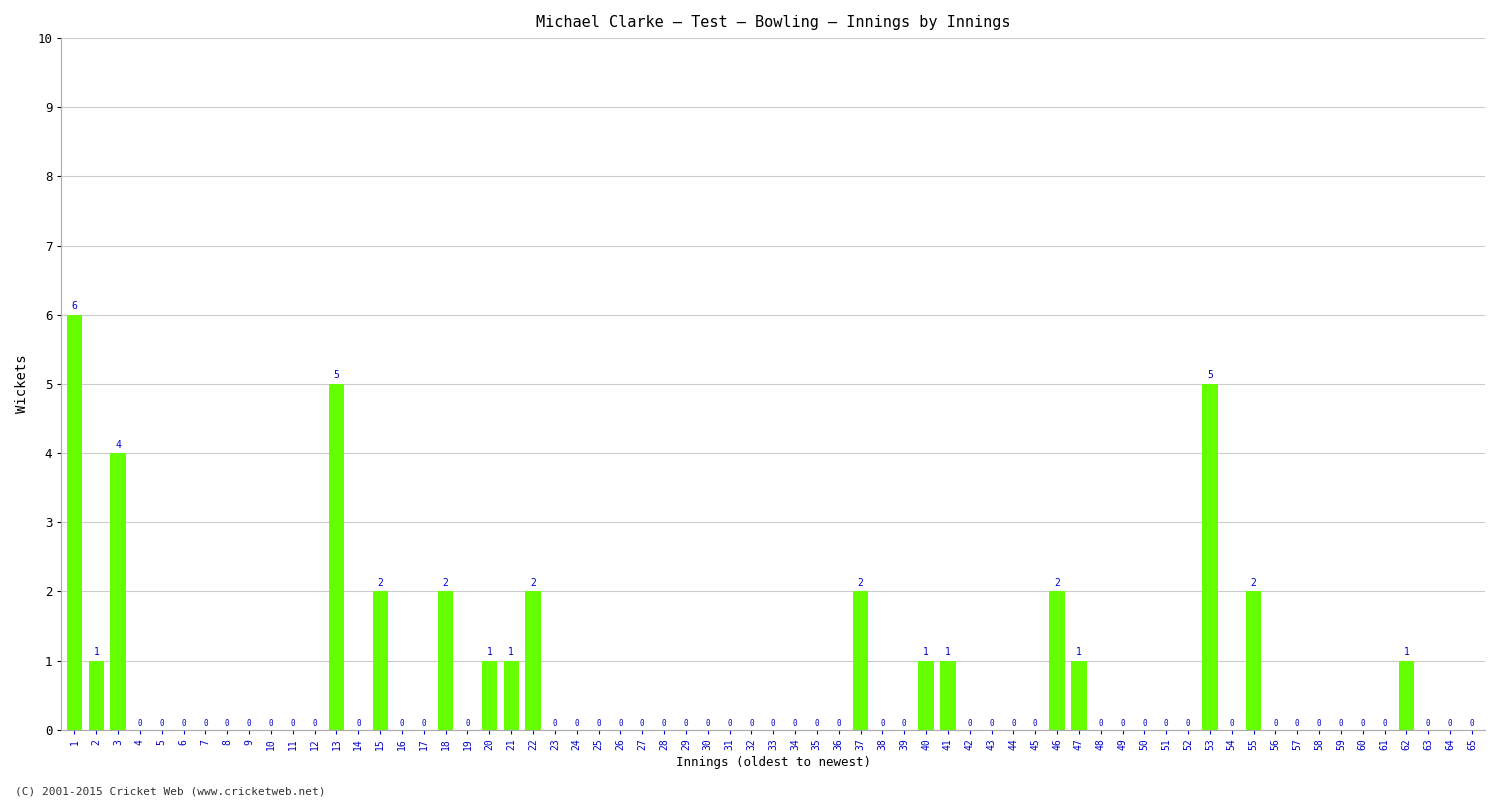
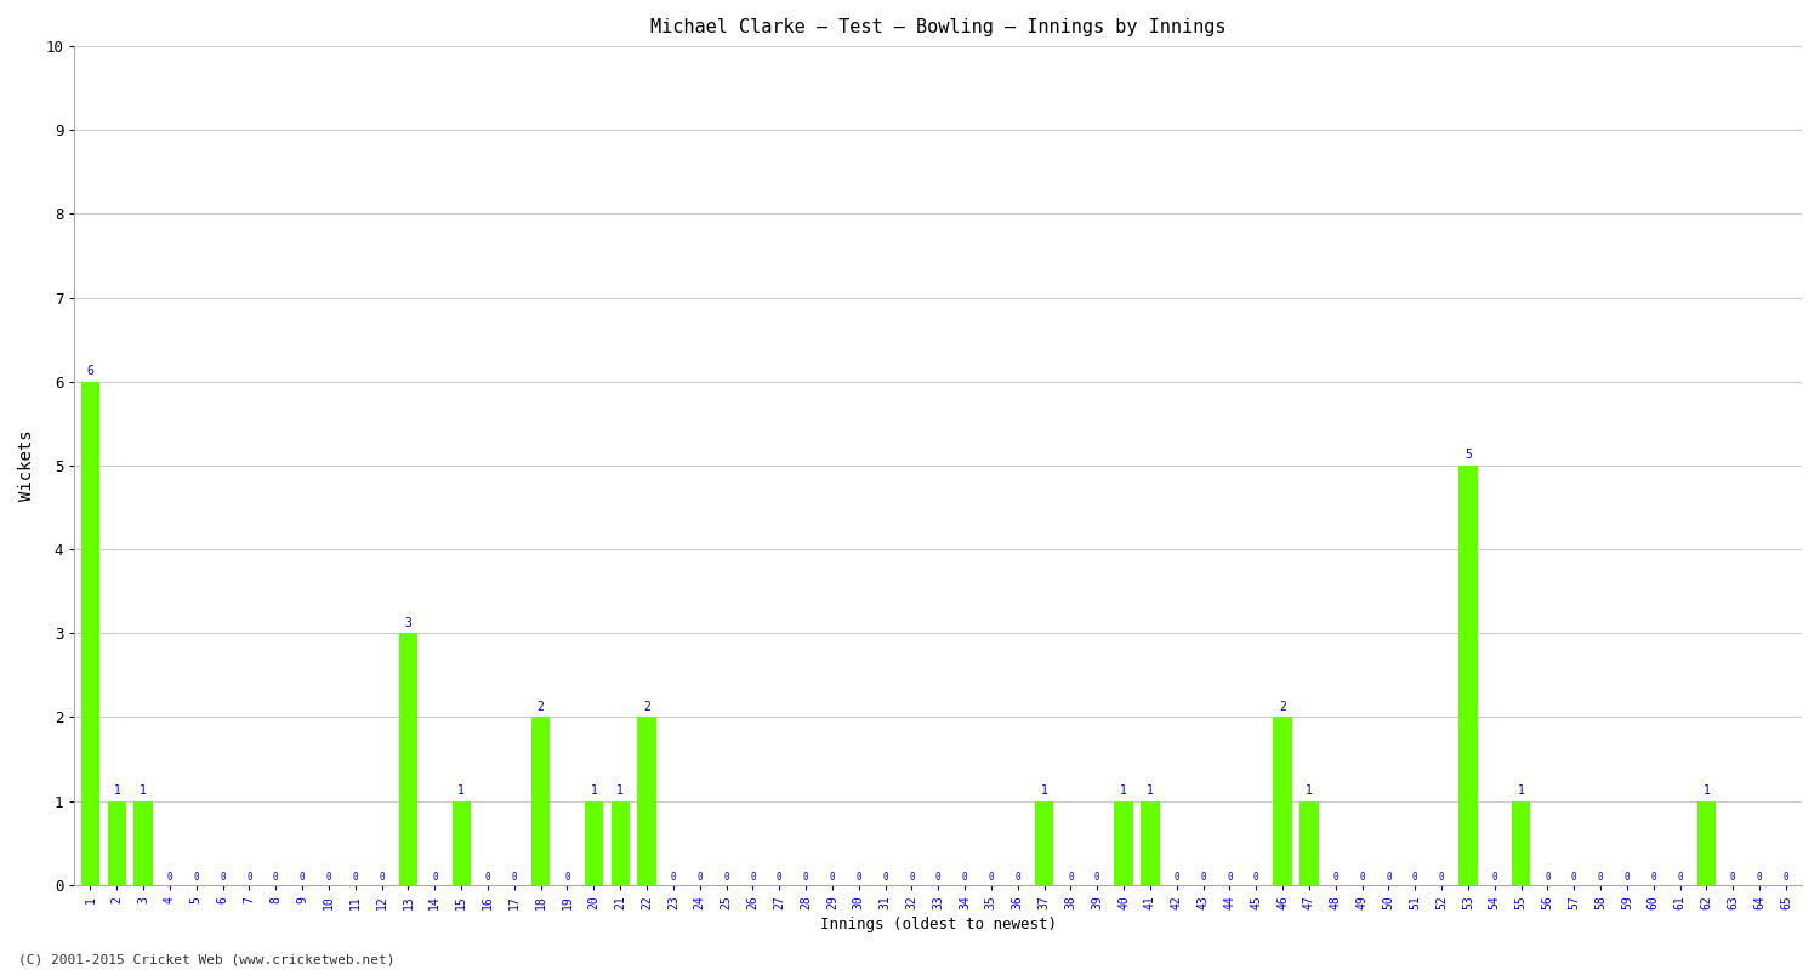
3: 4 -> 1
13: 5 -> 3
15: 2 -> 1
37: 2 -> 1
55: 2 -> 1
